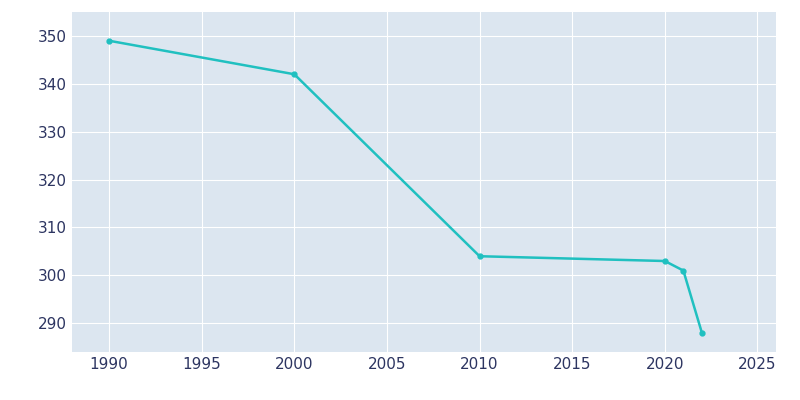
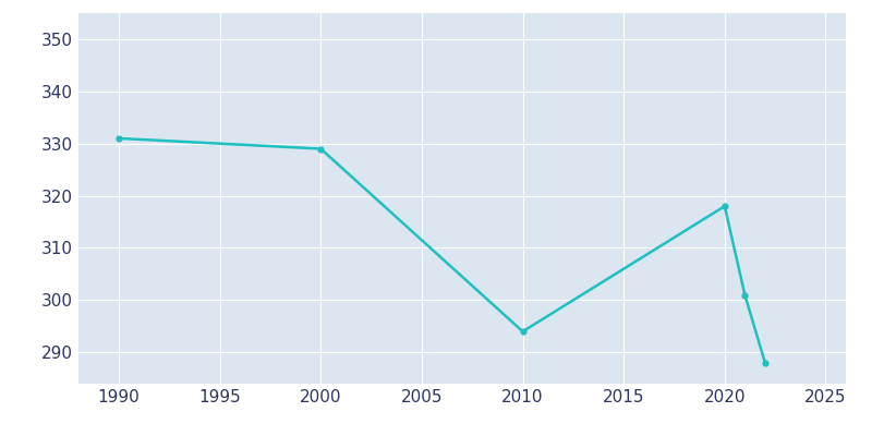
1990: 349 -> 331
2000: 342 -> 329
2010: 304 -> 294
2020: 303 -> 318
